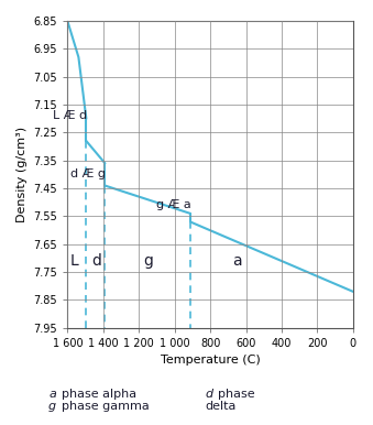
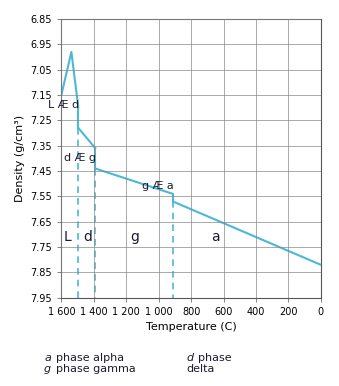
1 600: 6.85 -> 7.15
